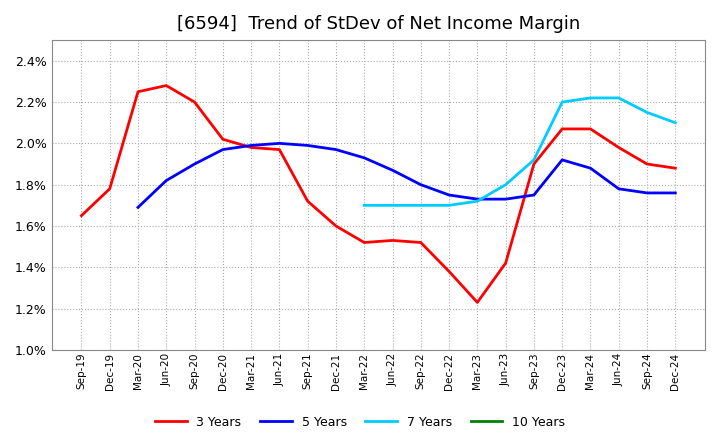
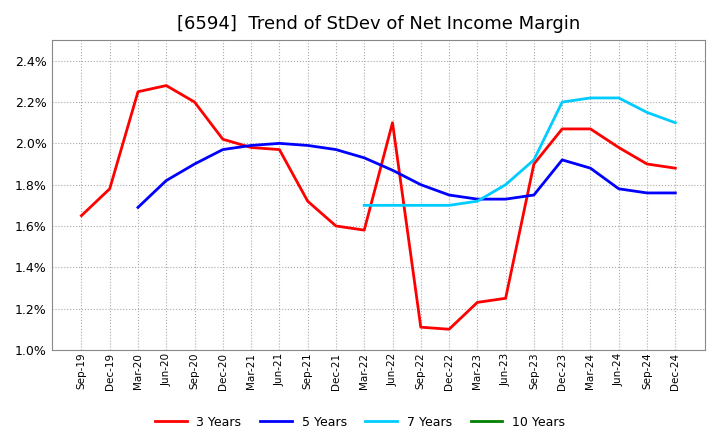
3 Years/Mar-22: 1.52% -> 1.58%
3 Years/Jun-22: 1.53% -> 2.10%
3 Years/Sep-22: 1.52% -> 1.11%
3 Years/Dec-22: 1.38% -> 1.10%
3 Years/Jun-23: 1.42% -> 1.25%
